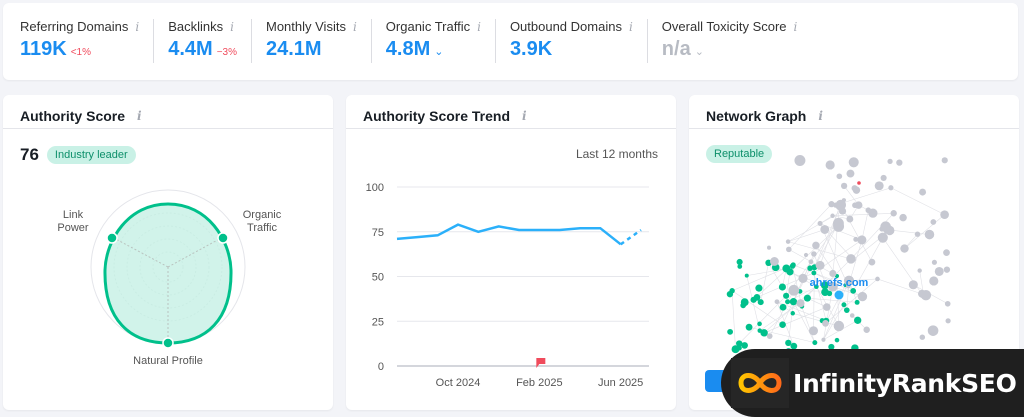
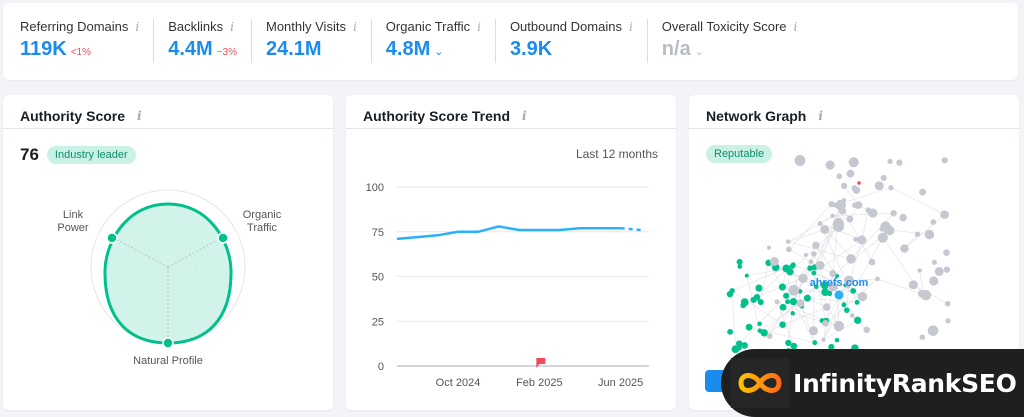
Oct 2024: 79 -> 75
Jun 2025: 68 -> 77
